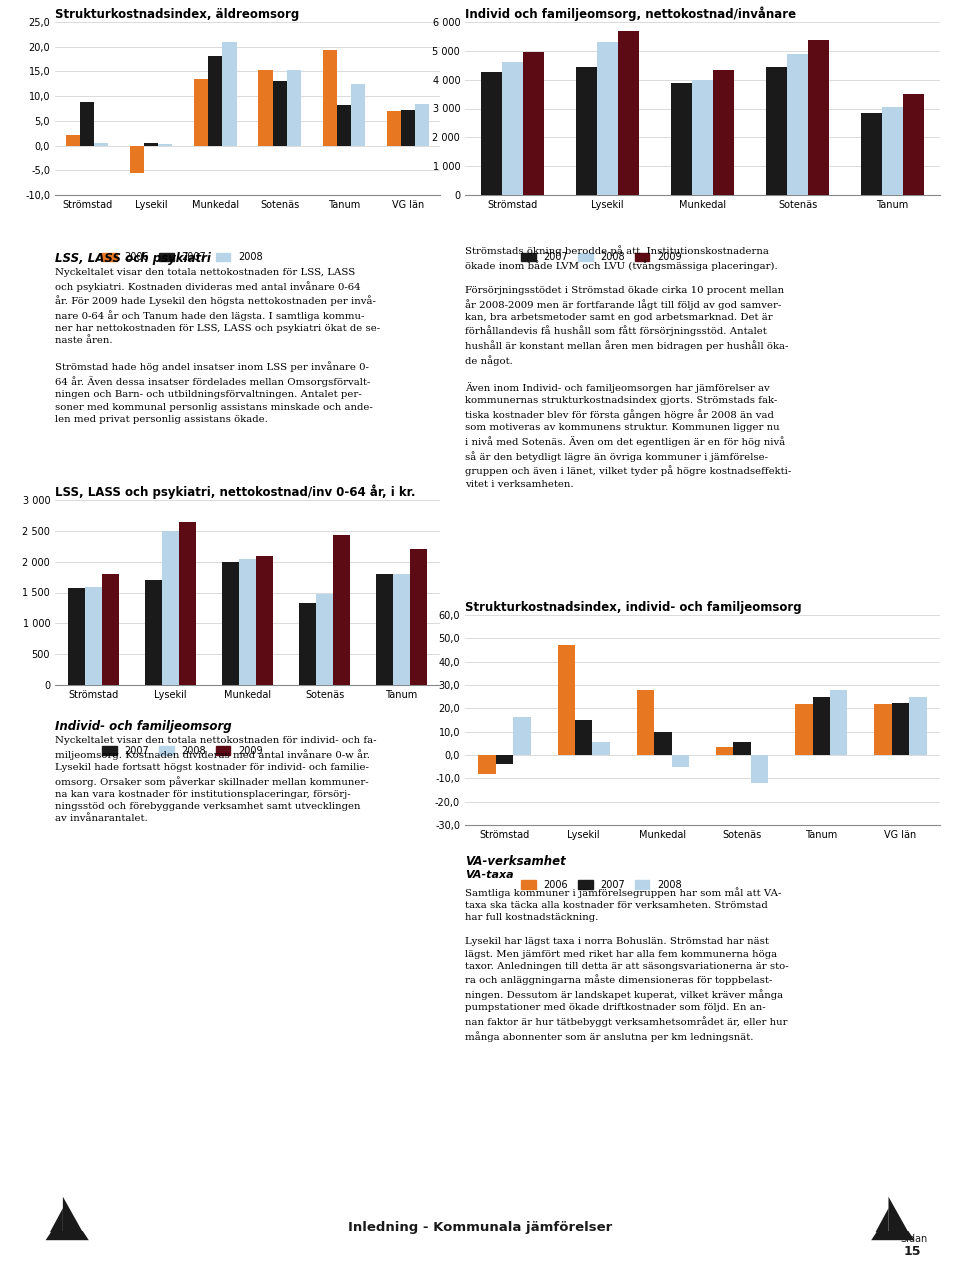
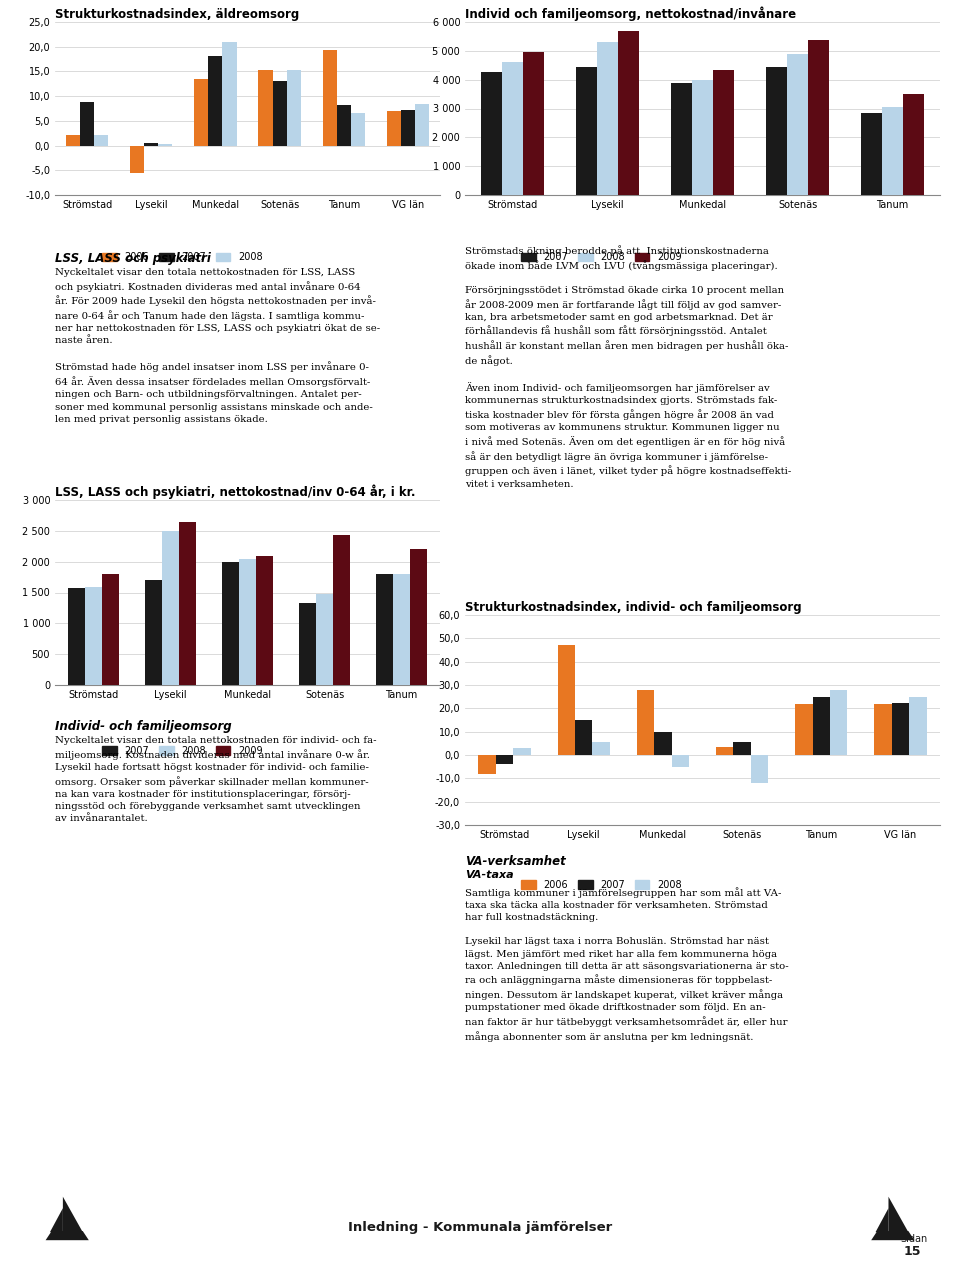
Strukturkostnadsindex, äldreomsorg/2008/Strömstad: 0,5 -> 2,1
Strukturkostnadsindex, äldreomsorg/2008/Tanum: 12,5 -> 6,5
Strukturkostnadsindex, individ- och familjeomsorg/2008/Strömstad: 16,5 -> 3,0
